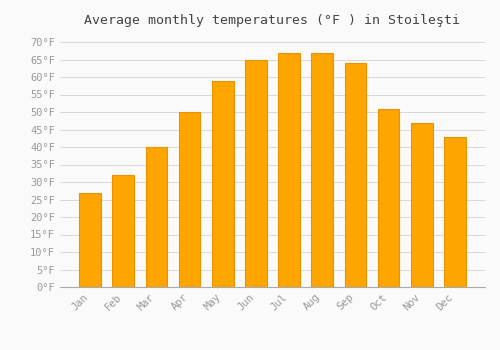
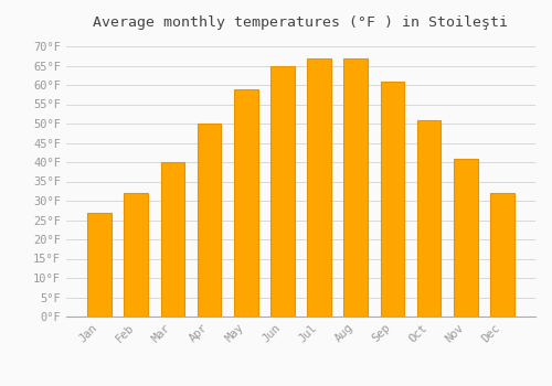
Sep: 64°F -> 61°F
Nov: 47°F -> 41°F
Dec: 43°F -> 32°F
